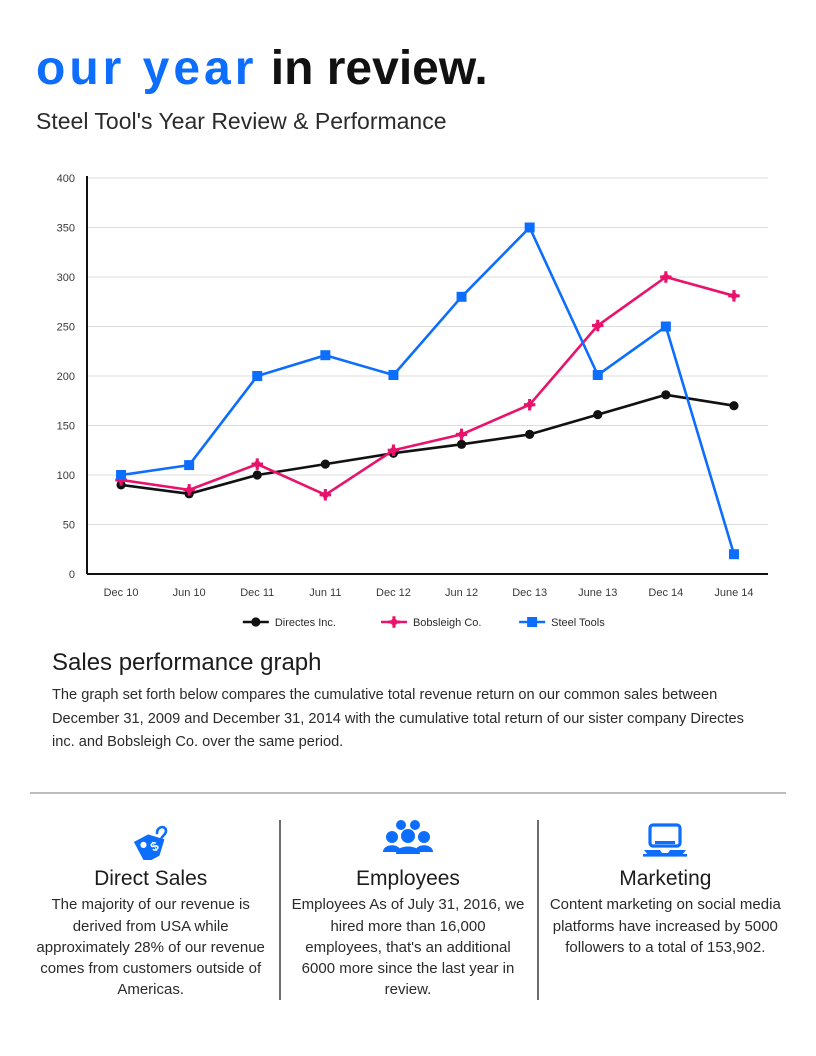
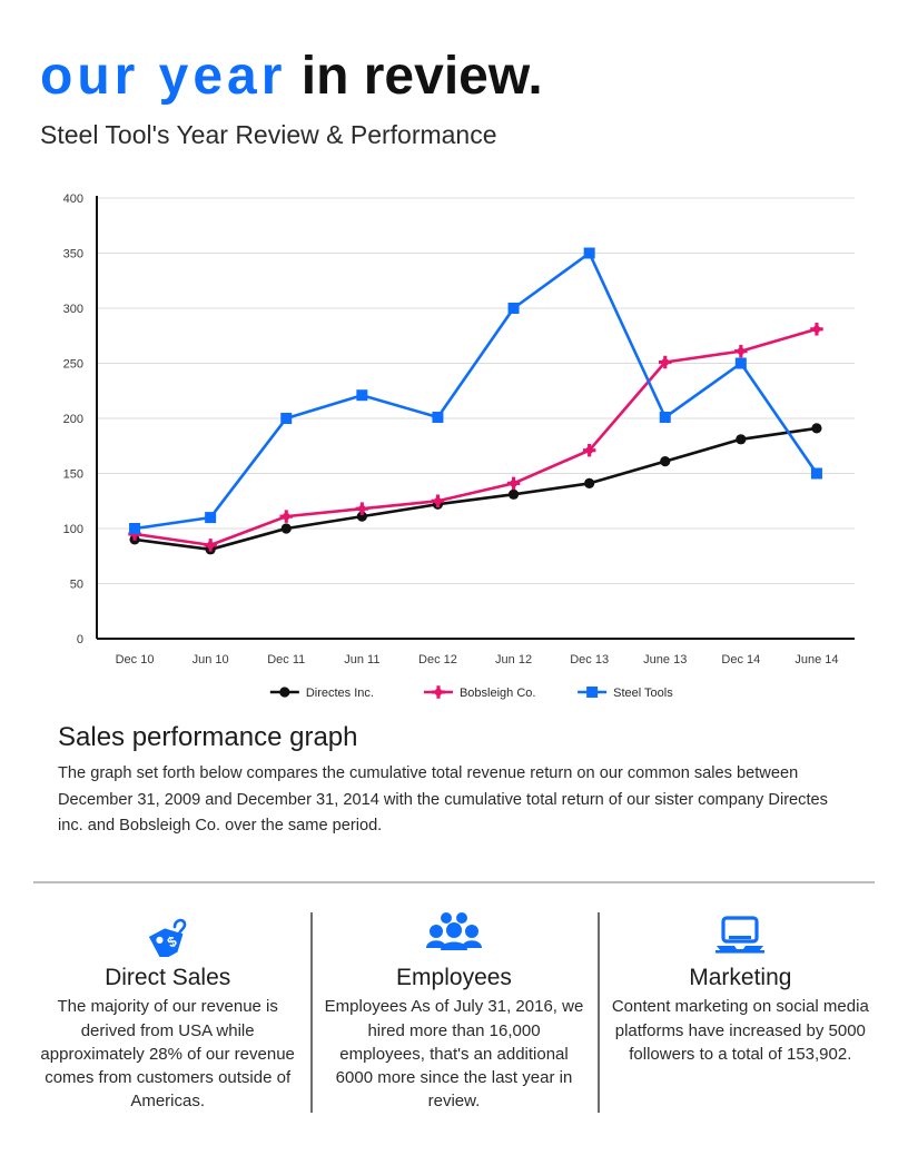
Bobsleigh Co./Jun 11: 80 -> 120
Steel Tools/Jun 12: 280 -> 300
Bobsleigh Co./Dec 14: 300 -> 260
Directes Inc./June 14: 170 -> 190
Steel Tools/June 14: 20 -> 150
